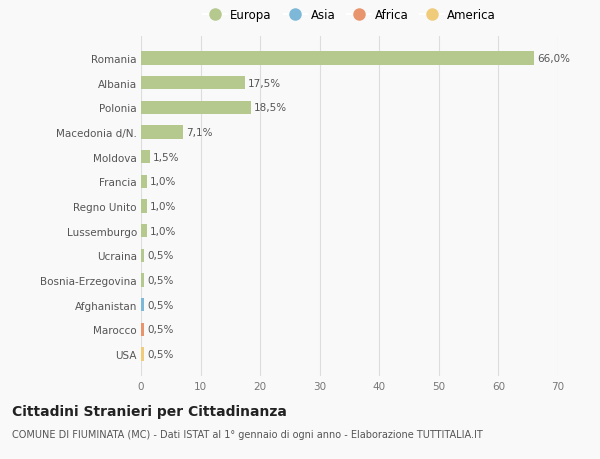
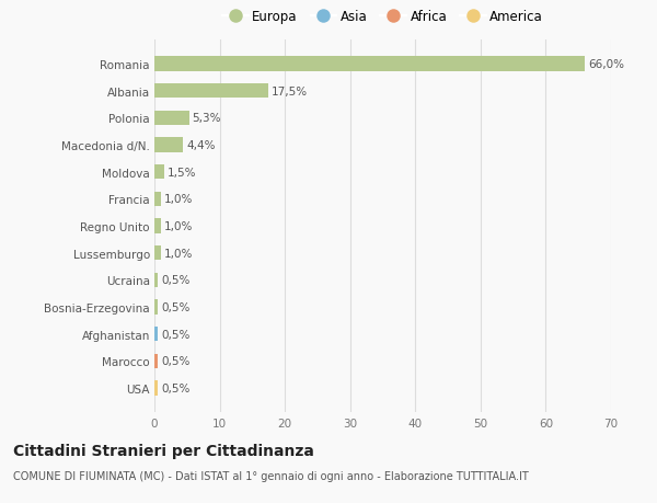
Polonia: 18,5% -> 5,3%
Macedonia d/N.: 7,1% -> 4,4%
